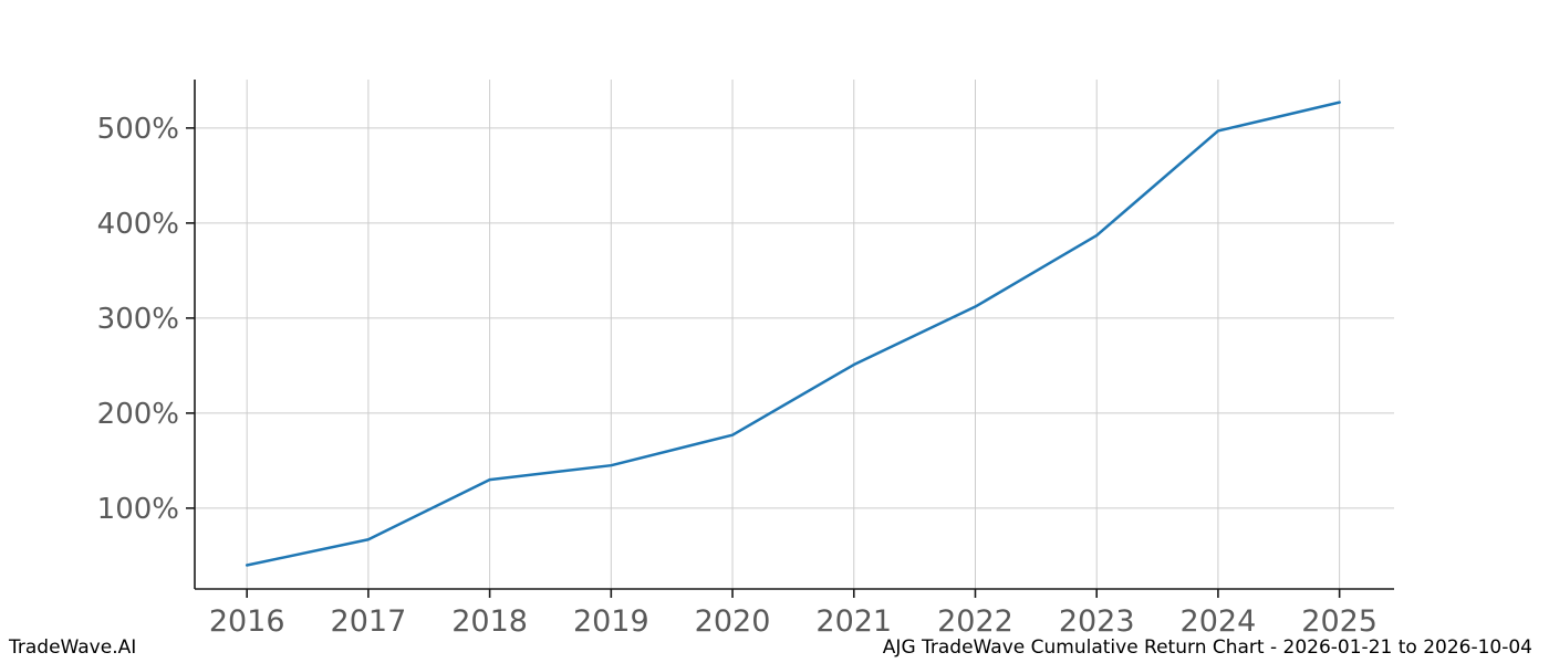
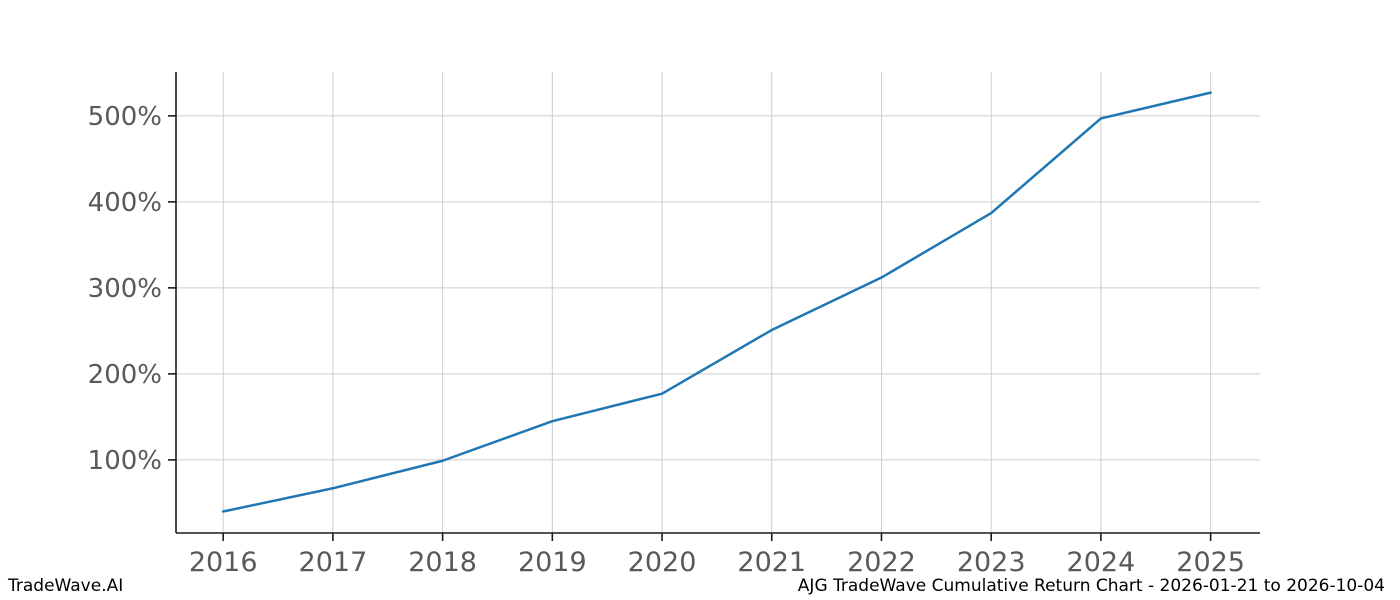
2018: 130% -> 100%
